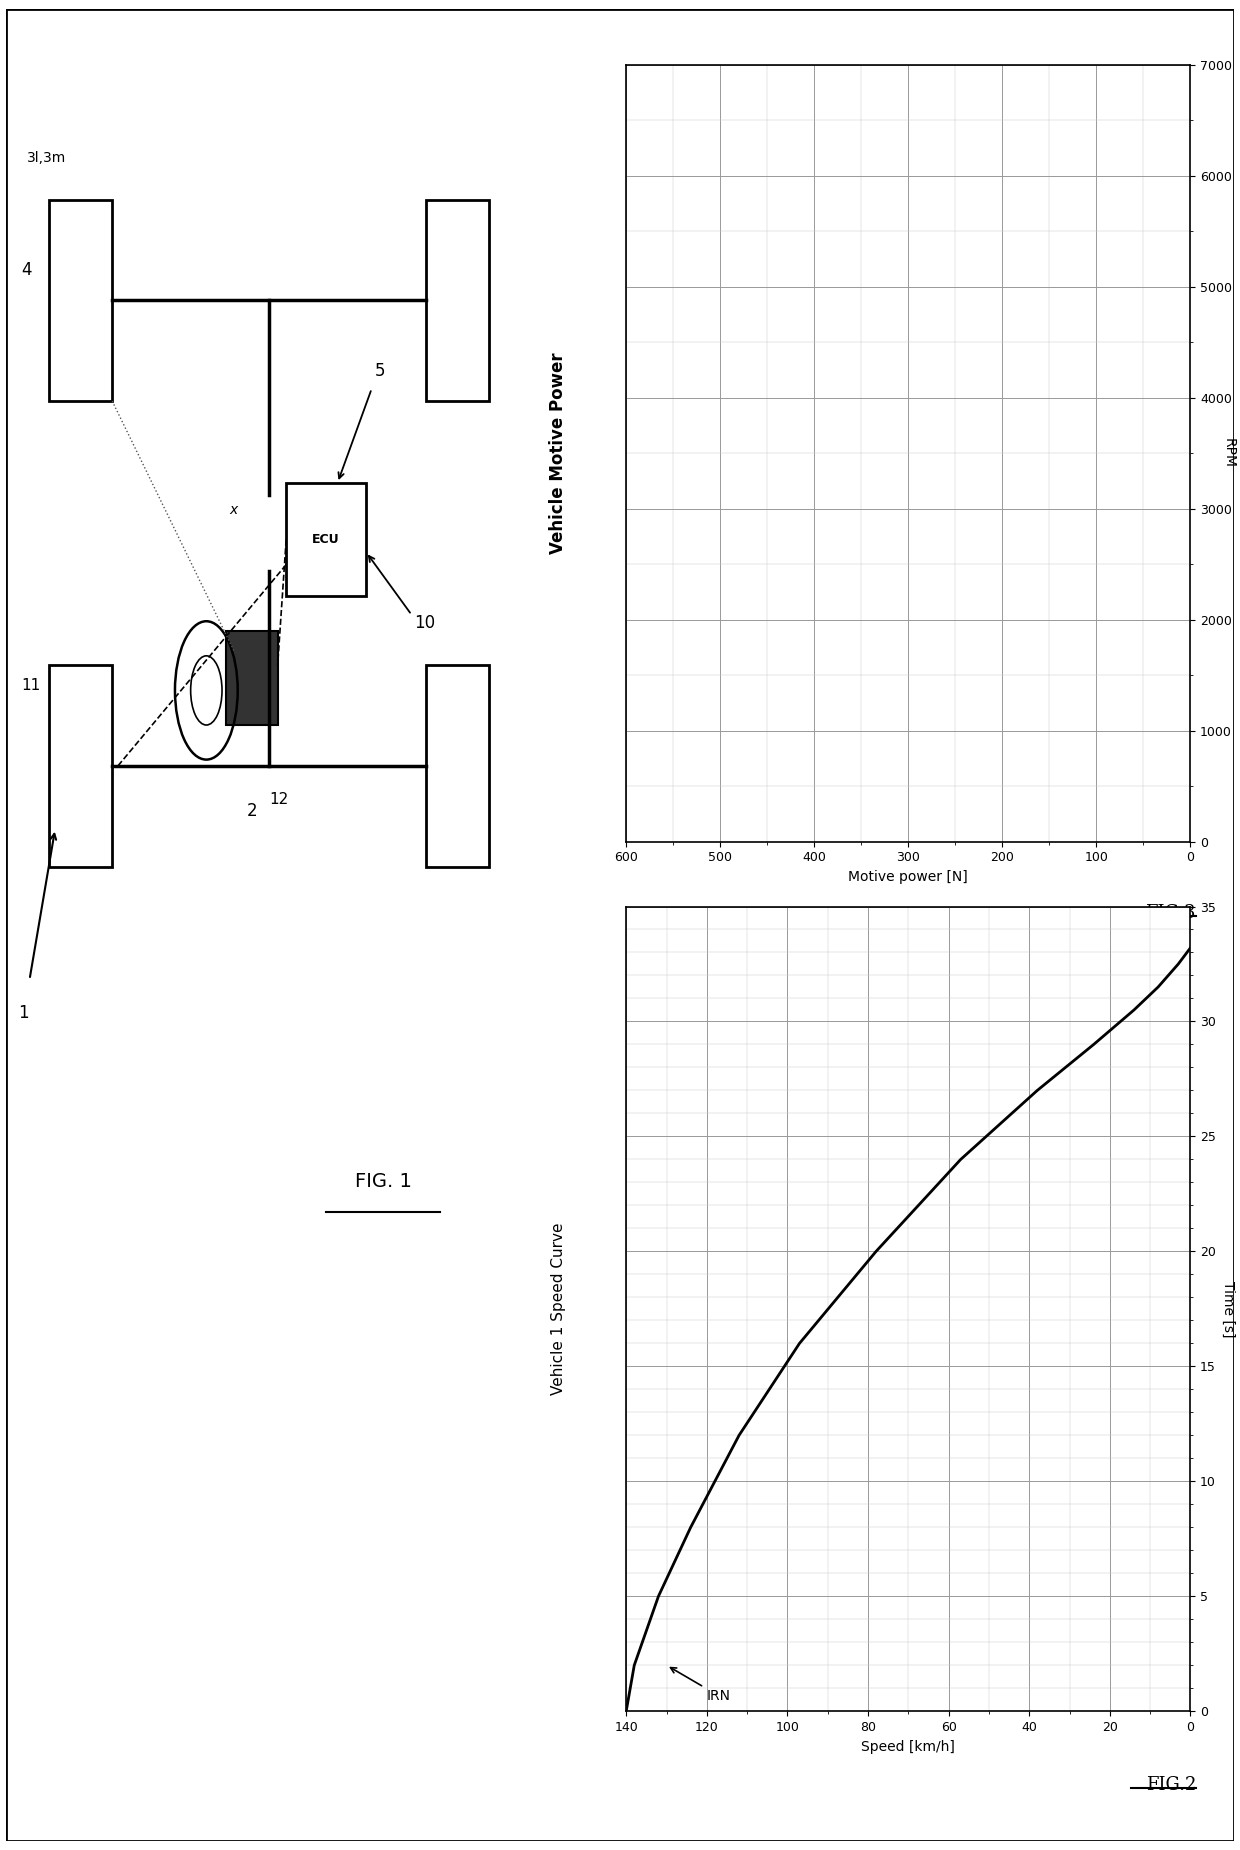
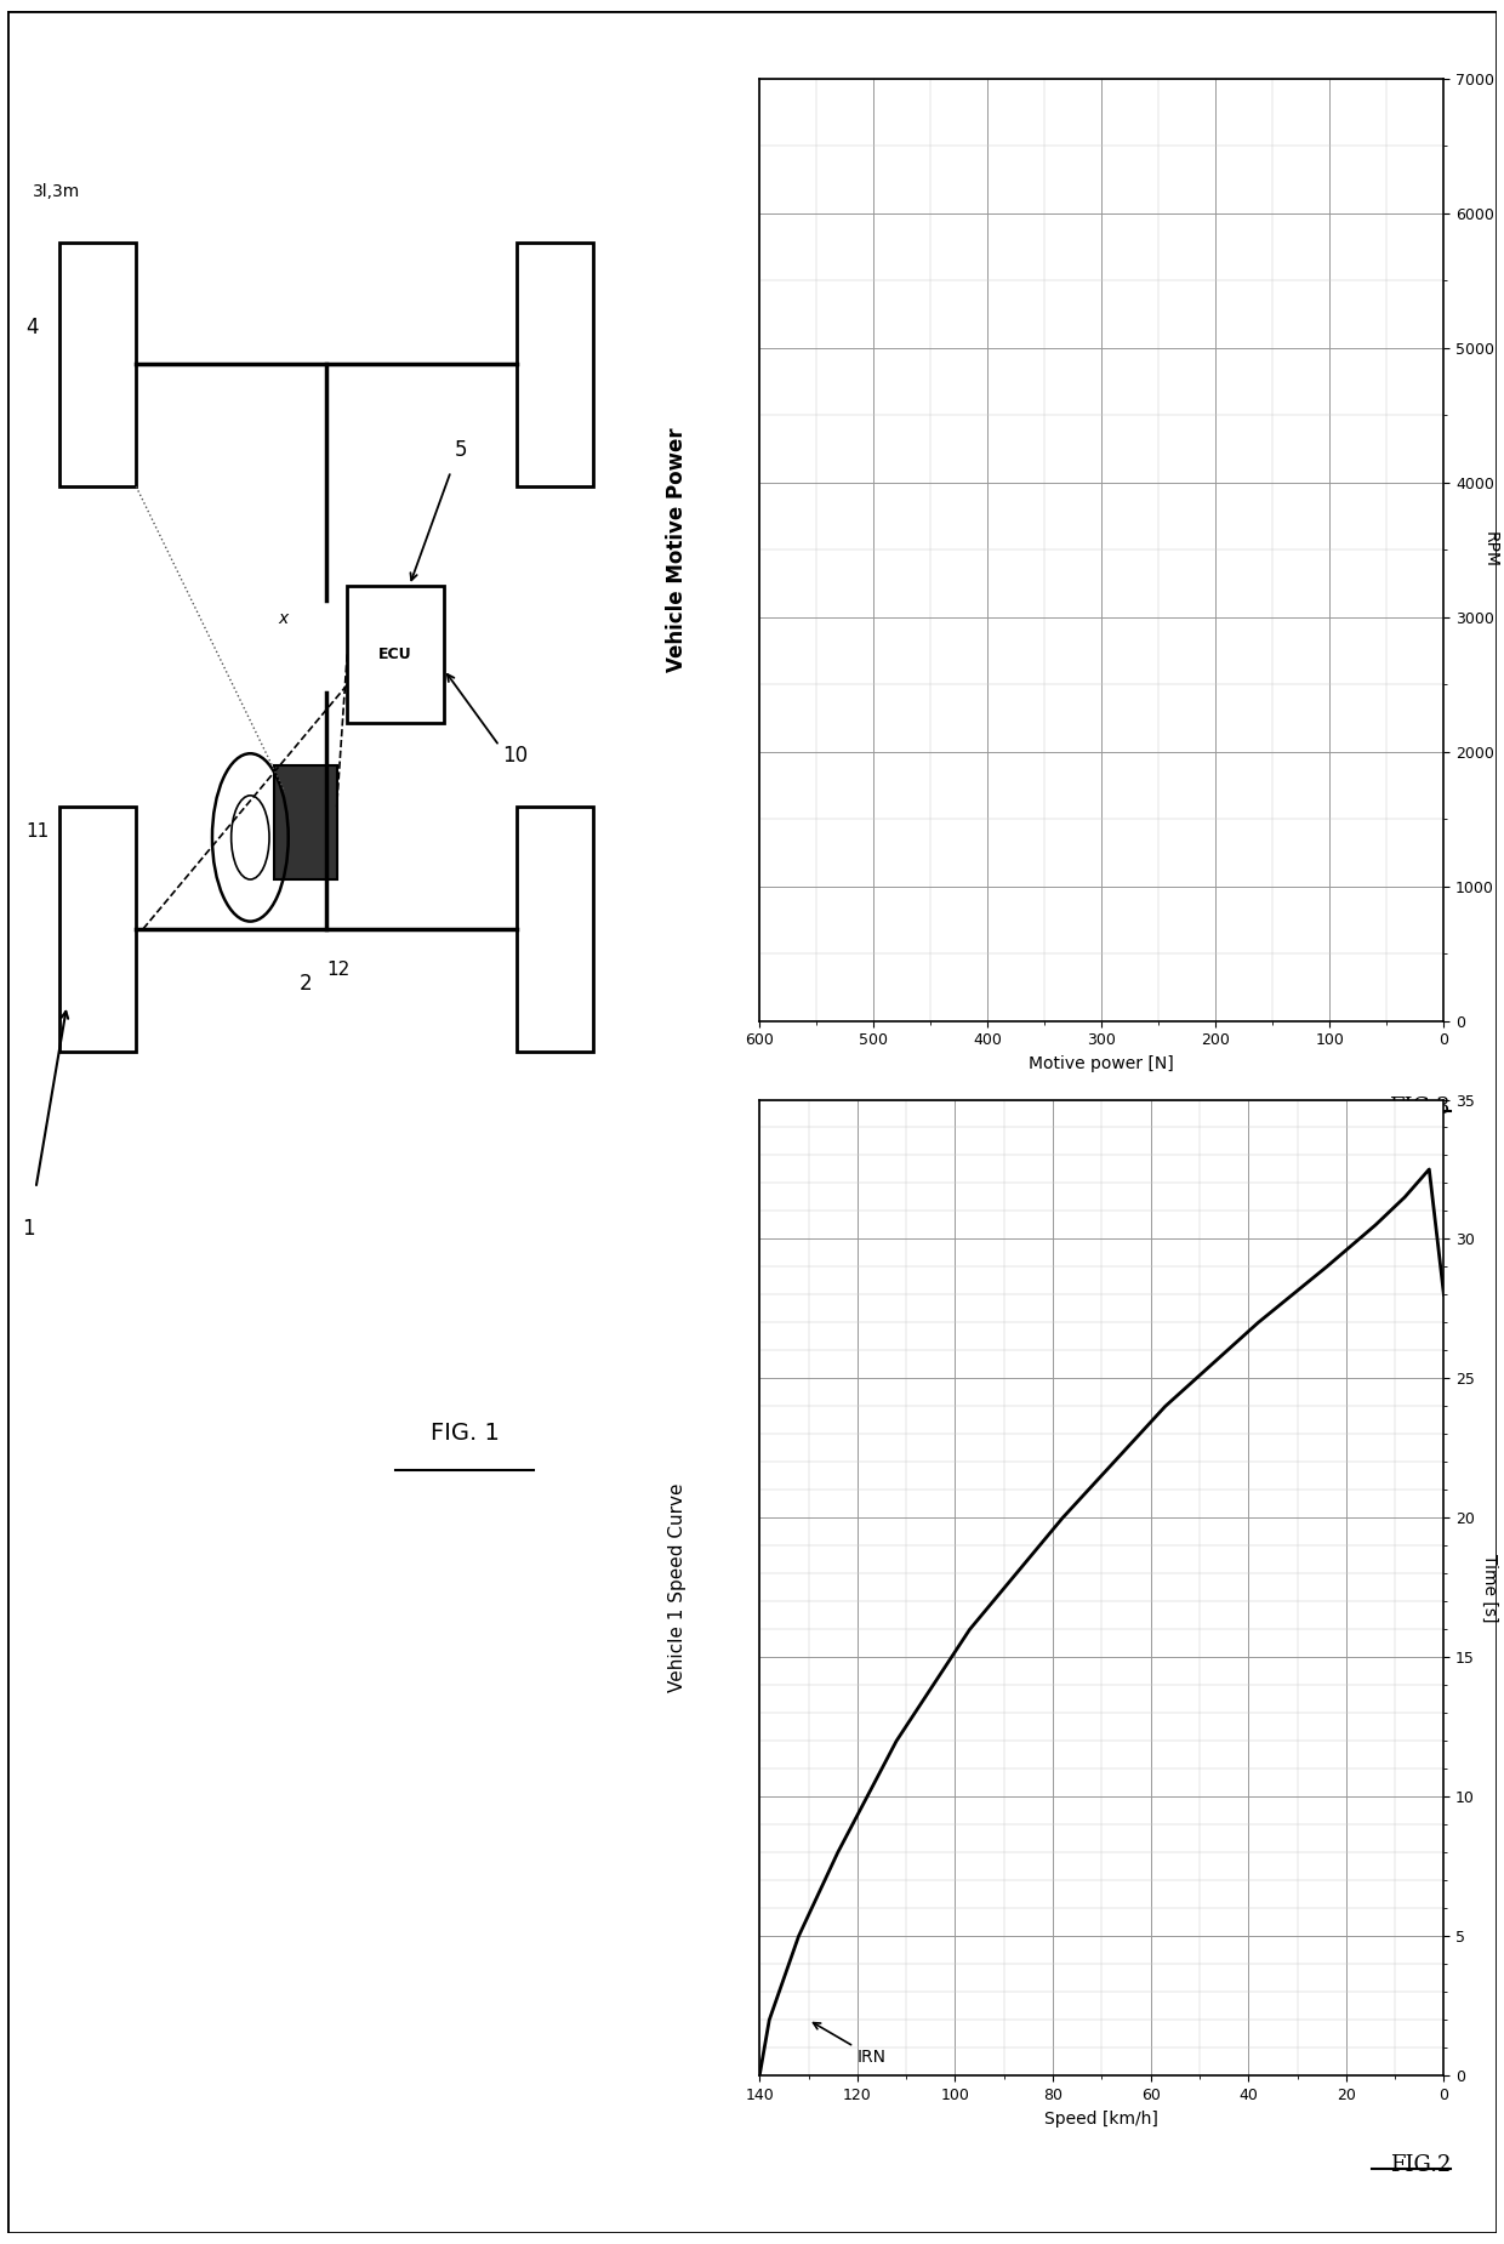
0: 33.2 -> 28.0
